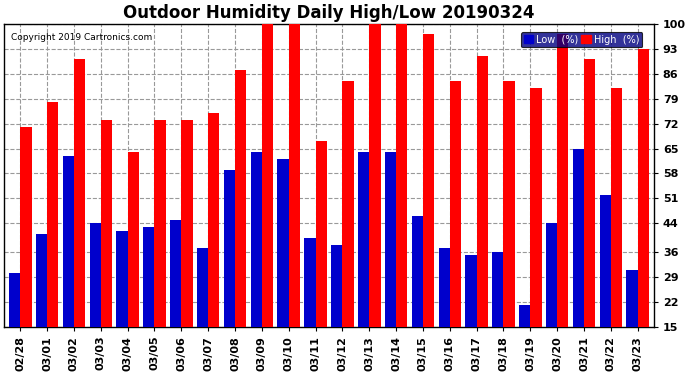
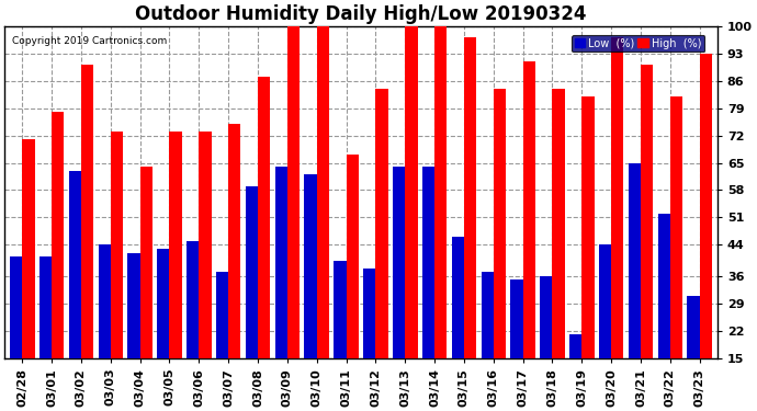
Low (%)/02/28: 30 -> 41
